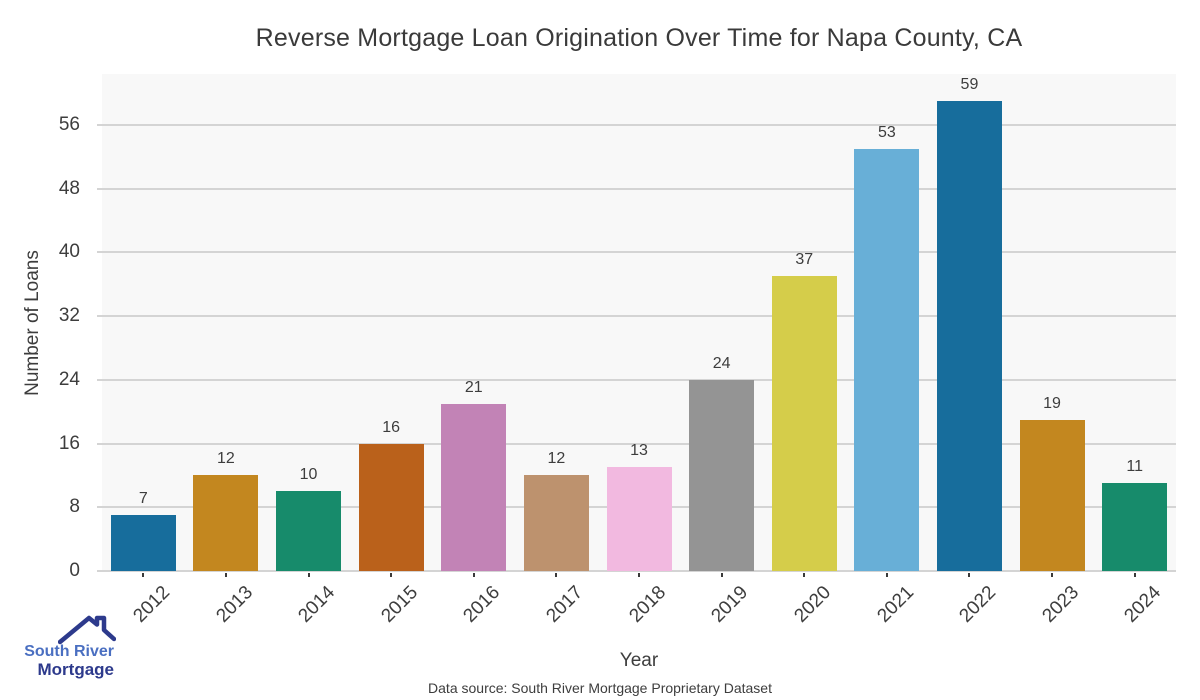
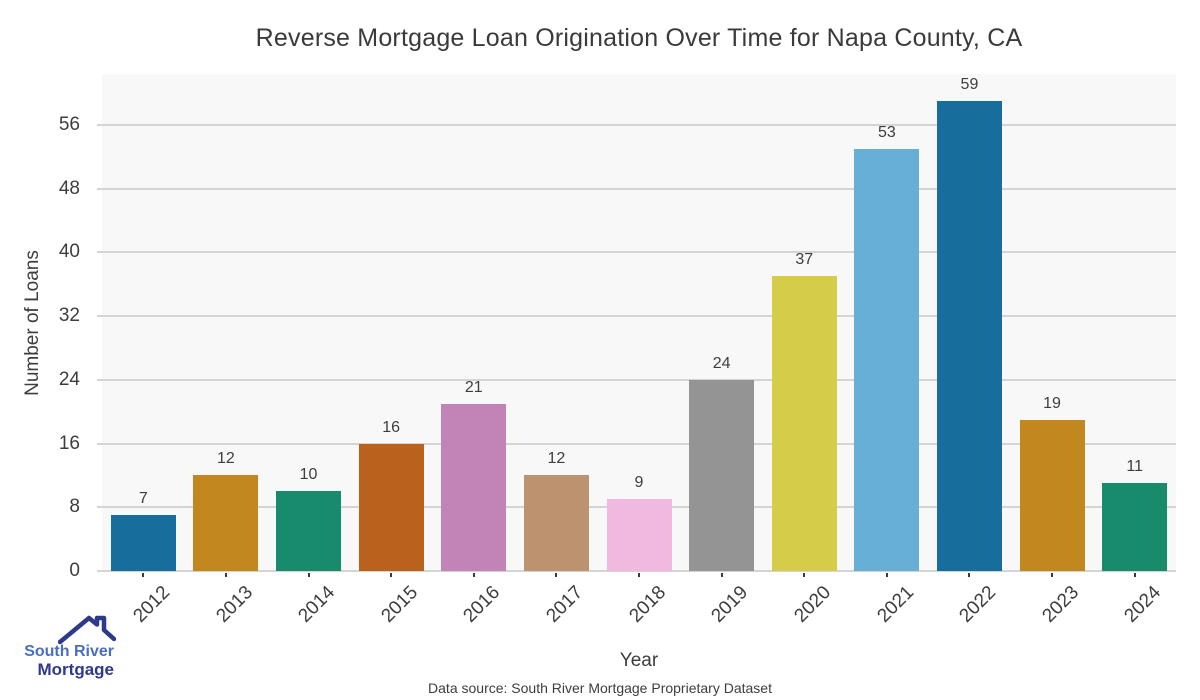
2018: 13 -> 9
